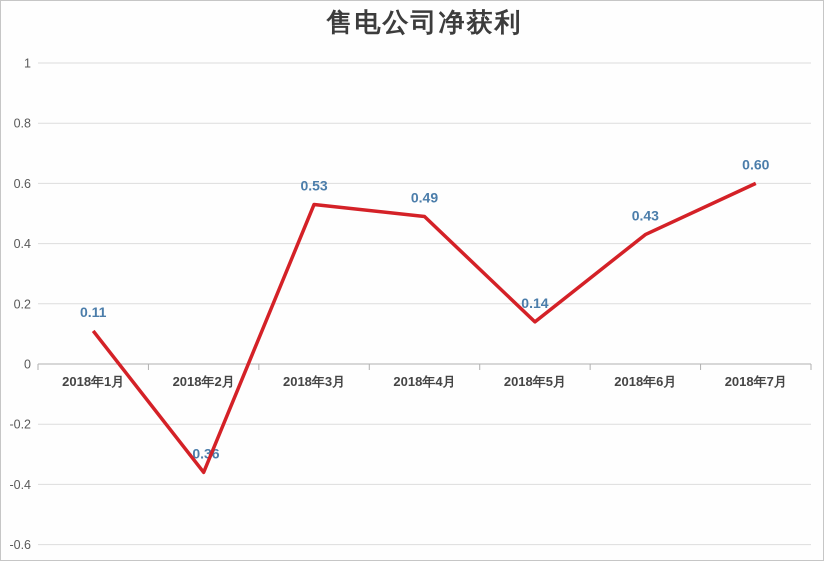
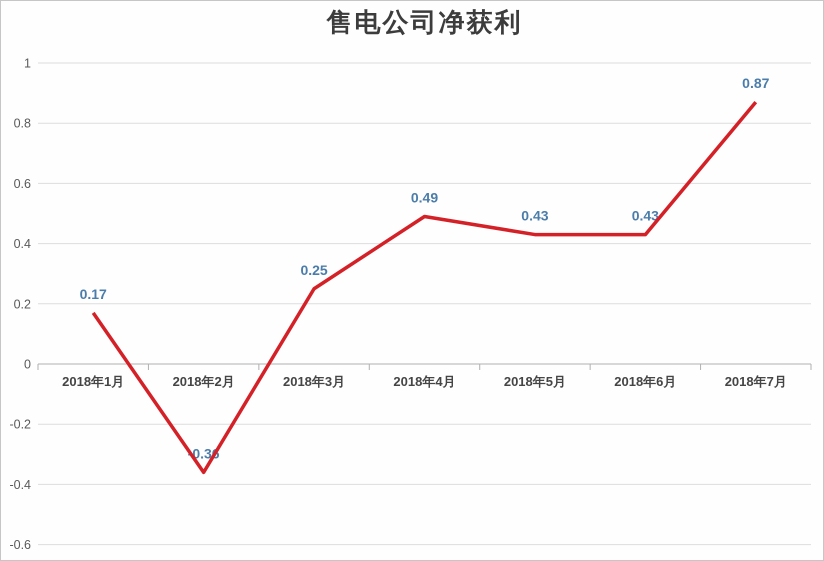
2018年1月: 0.11 -> 0.17
2018年3月: 0.53 -> 0.25
2018年5月: 0.14 -> 0.43
2018年7月: 0.60 -> 0.87
